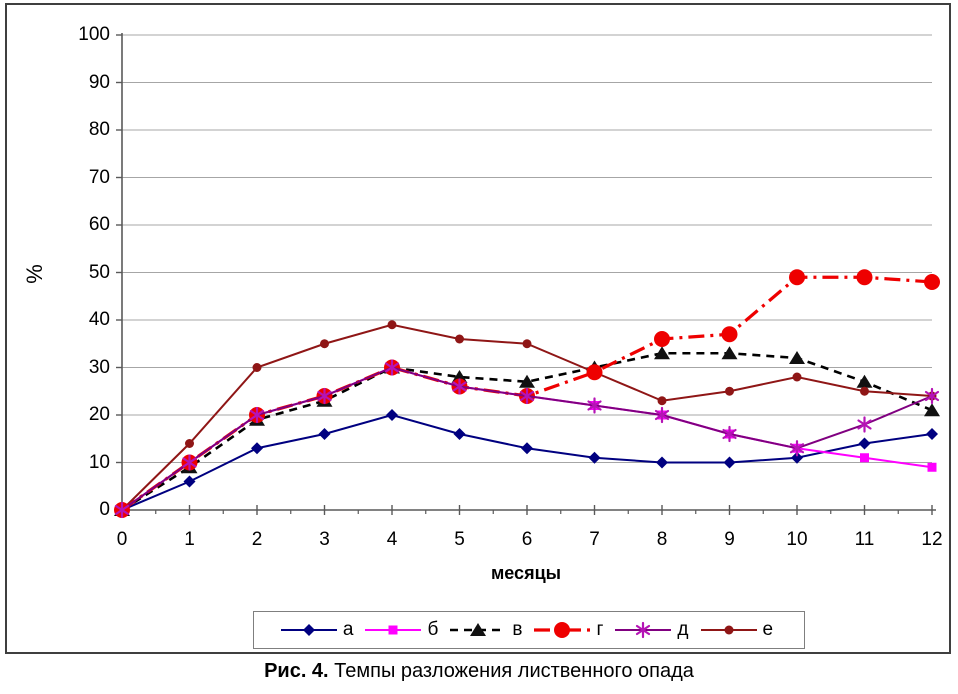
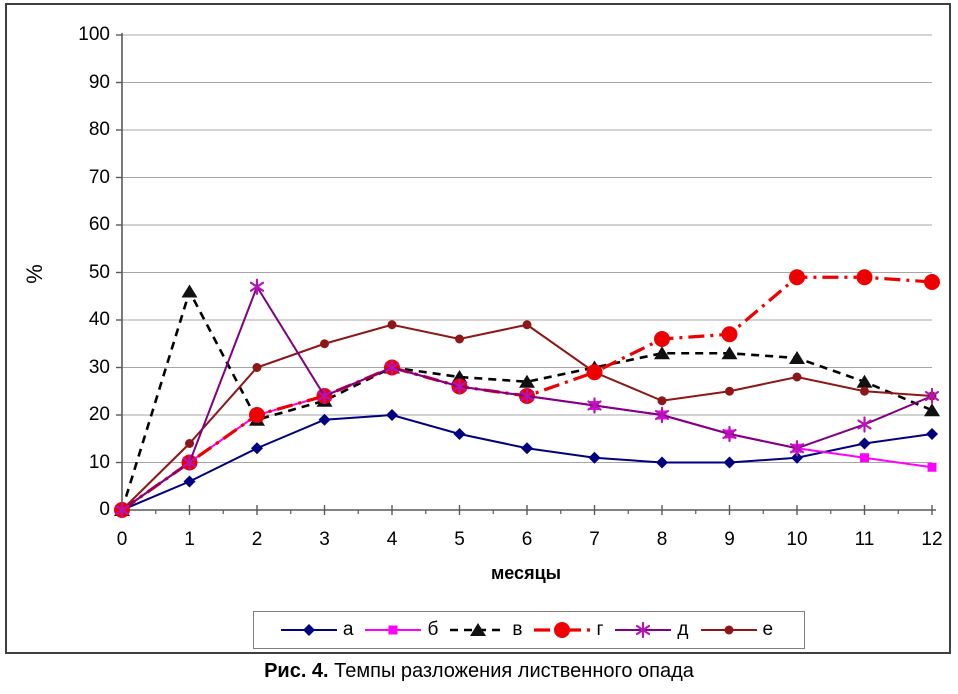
в/1: 9 -> 46
д/2: 20 -> 47
а/3: 16 -> 19
е/6: 35 -> 39
